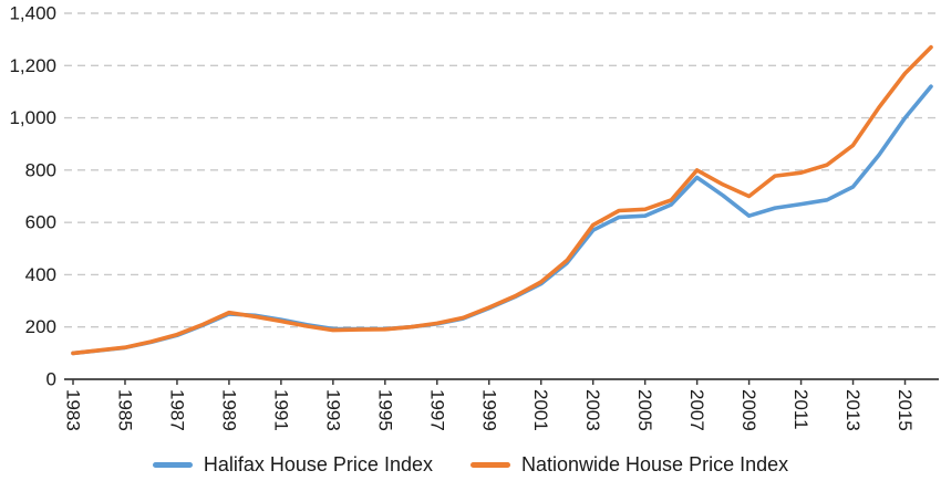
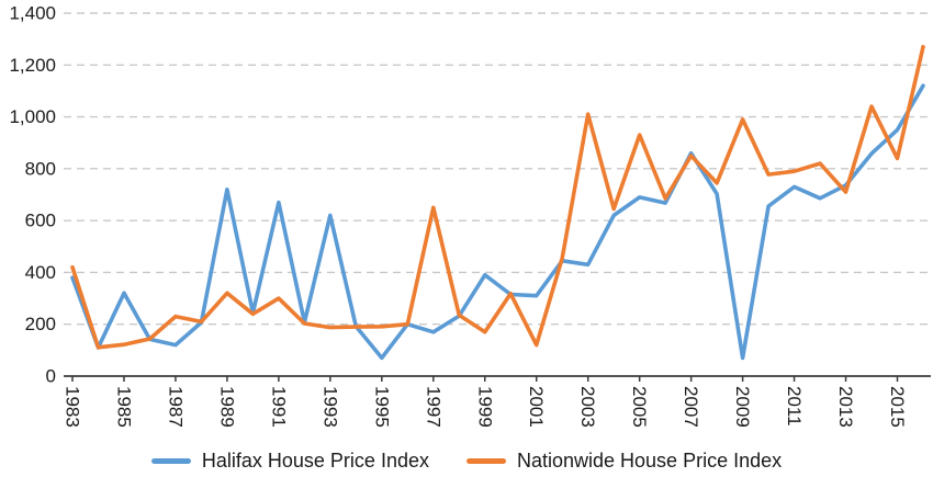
Halifax House Price Index/1983: 100 -> 380
Nationwide House Price Index/1983: 100 -> 420
Halifax House Price Index/1985: 120 -> 320
Halifax House Price Index/1987: 170 -> 120
Nationwide House Price Index/1987: 170 -> 230
Halifax House Price Index/1989: 250 -> 720
Nationwide House Price Index/1989: 260 -> 320
Halifax House Price Index/1991: 230 -> 670
Nationwide House Price Index/1991: 220 -> 300
Halifax House Price Index/1993: 190 -> 620
Halifax House Price Index/1995: 190 -> 70
Halifax House Price Index/1997: 210 -> 170
Nationwide House Price Index/1997: 210 -> 650
Halifax House Price Index/1999: 270 -> 390
Nationwide House Price Index/1999: 280 -> 170
Halifax House Price Index/2001: 360 -> 310
Nationwide House Price Index/2001: 370 -> 120
Halifax House Price Index/2003: 570 -> 430
Nationwide House Price Index/2003: 590 -> 1010
Halifax House Price Index/2005: 620 -> 690
Nationwide House Price Index/2005: 650 -> 930
Halifax House Price Index/2007: 770 -> 860
Nationwide House Price Index/2007: 800 -> 850
Halifax House Price Index/2009: 620 -> 70
Nationwide House Price Index/2009: 700 -> 990
Halifax House Price Index/2011: 670 -> 730
Nationwide House Price Index/2013: 900 -> 710
Halifax House Price Index/2015: 1000 -> 950
Nationwide House Price Index/2015: 1170 -> 840
